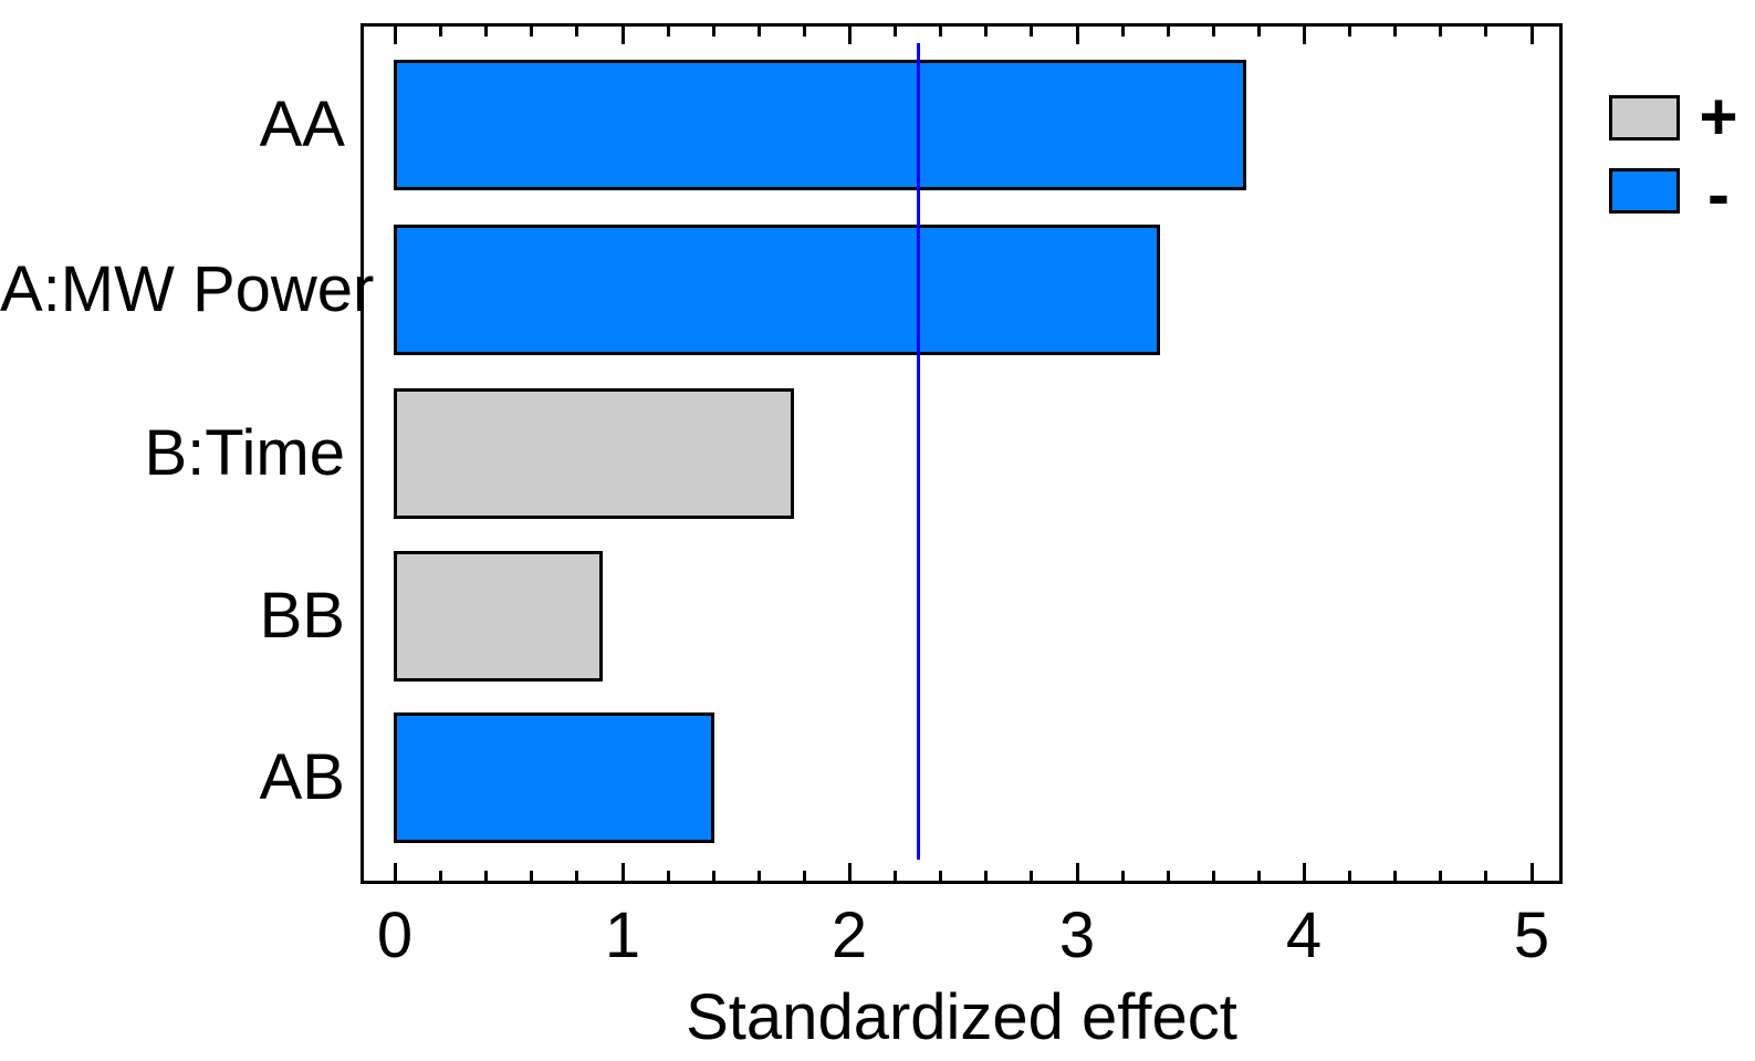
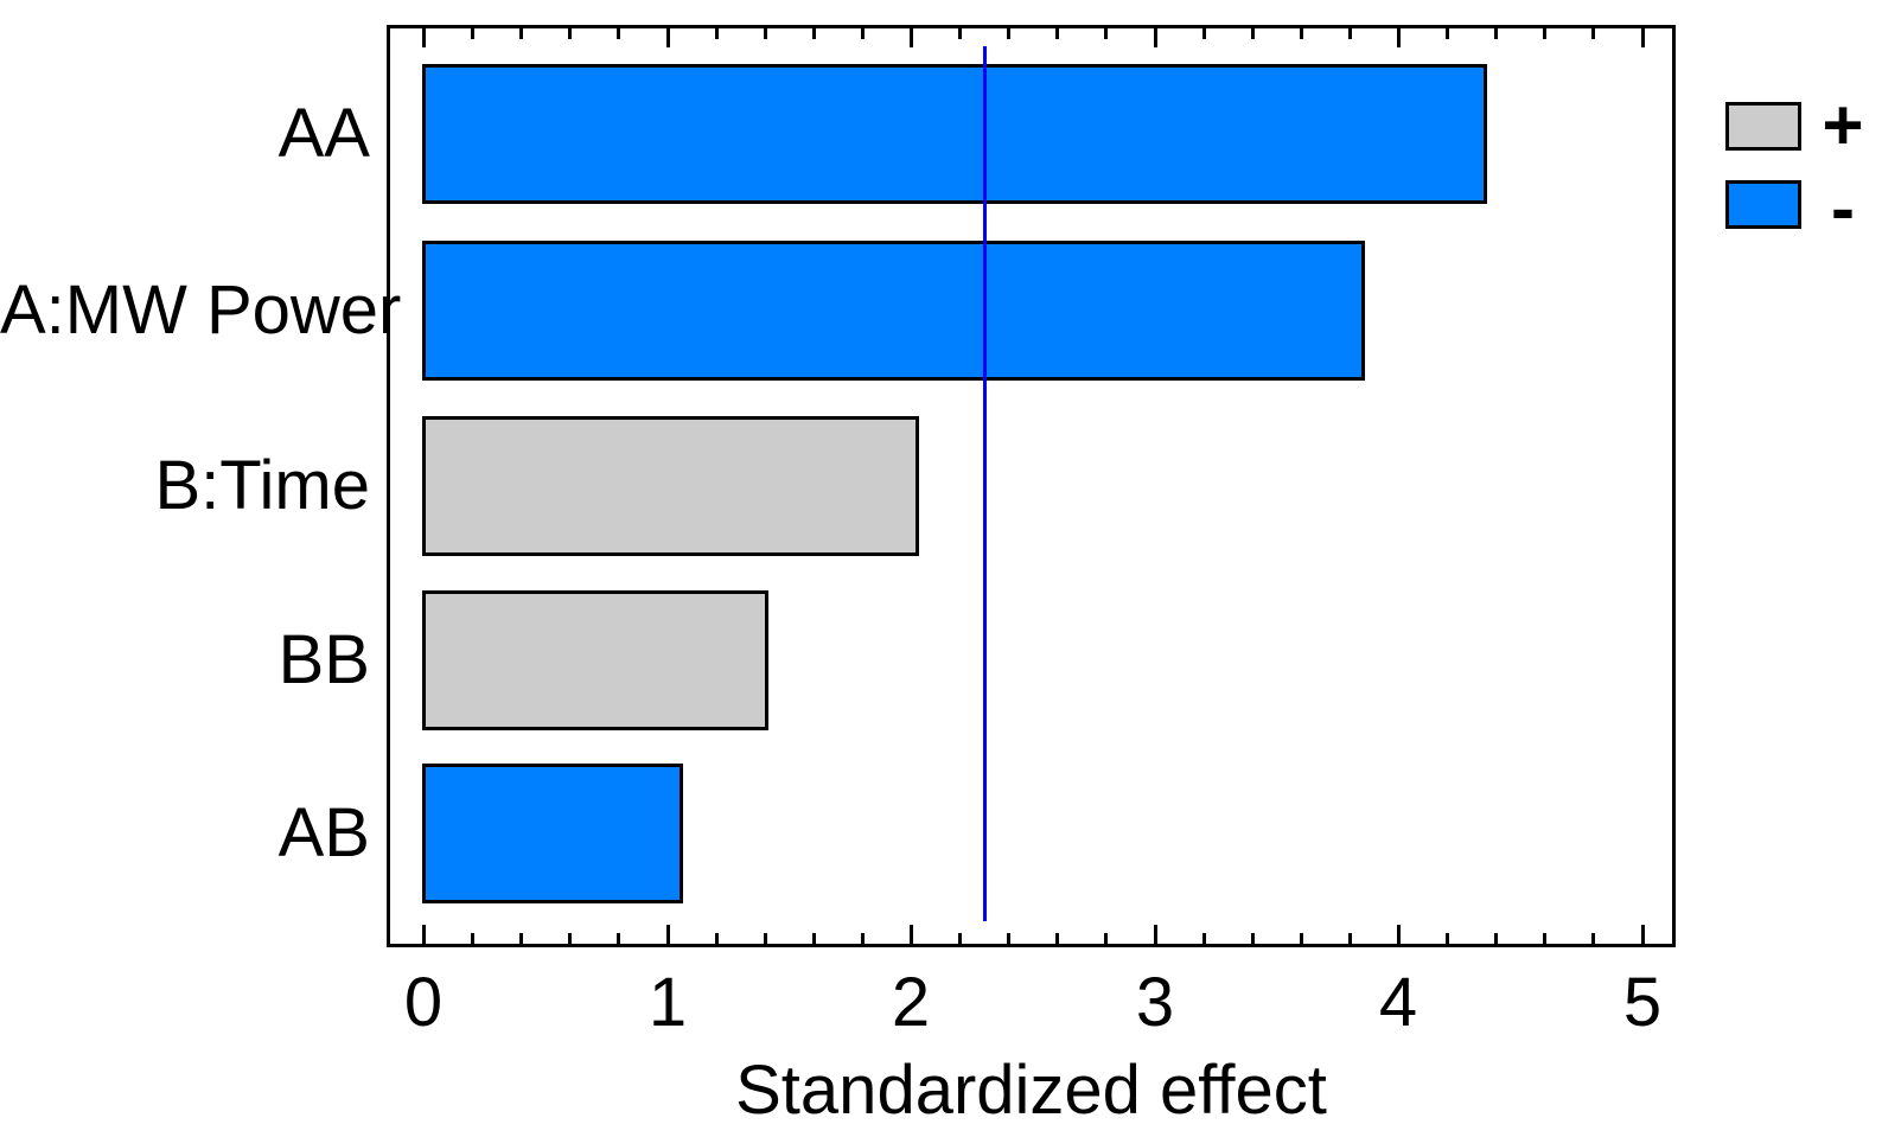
AA: 3.75 -> 4.37
A:MW Power: 3.37 -> 3.87
B:Time: 1.76 -> 2.04
BB: 0.92 -> 1.42
AB: 1.41 -> 1.07
